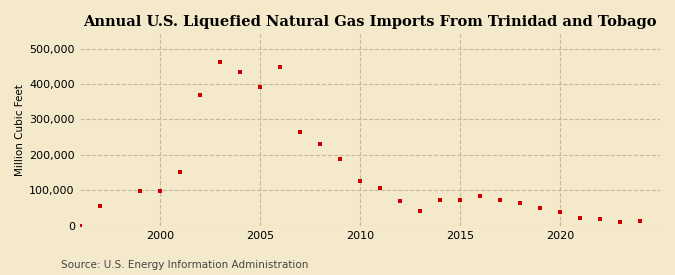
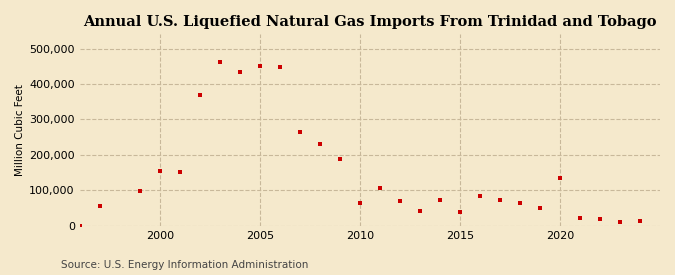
2000: 97,000 -> 155,000
2005: 392,000 -> 450,000
2010: 127,000 -> 65,000
2015: 73,000 -> 40,000
2020: 38,000 -> 135,000
